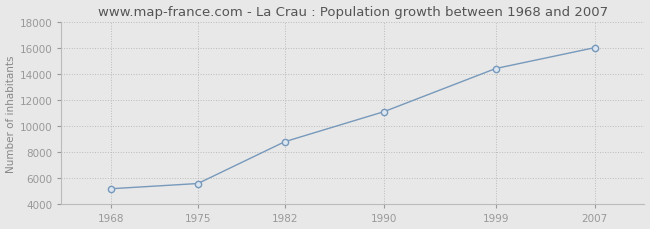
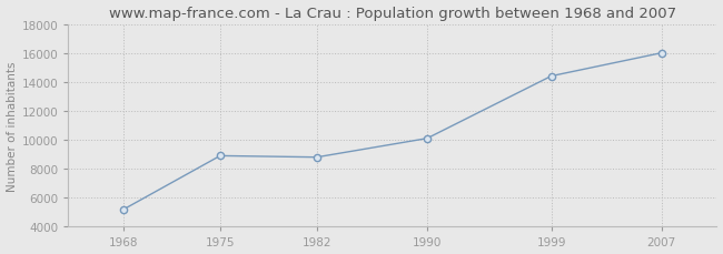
1975: 5600 -> 8900
1990: 11100 -> 10100
